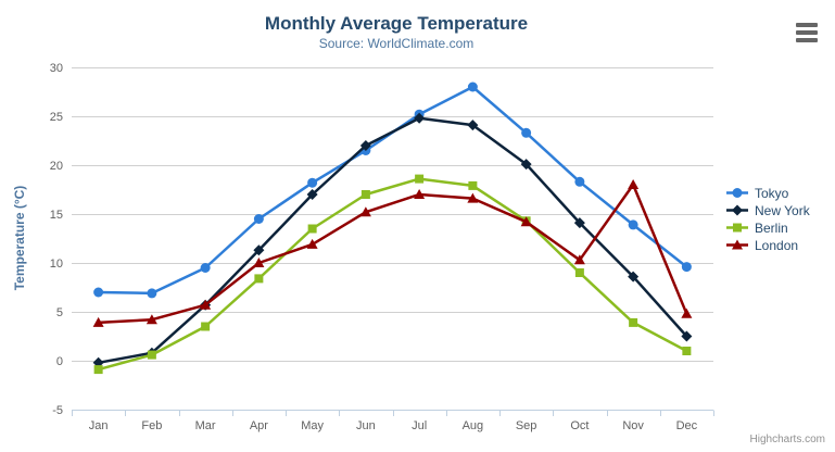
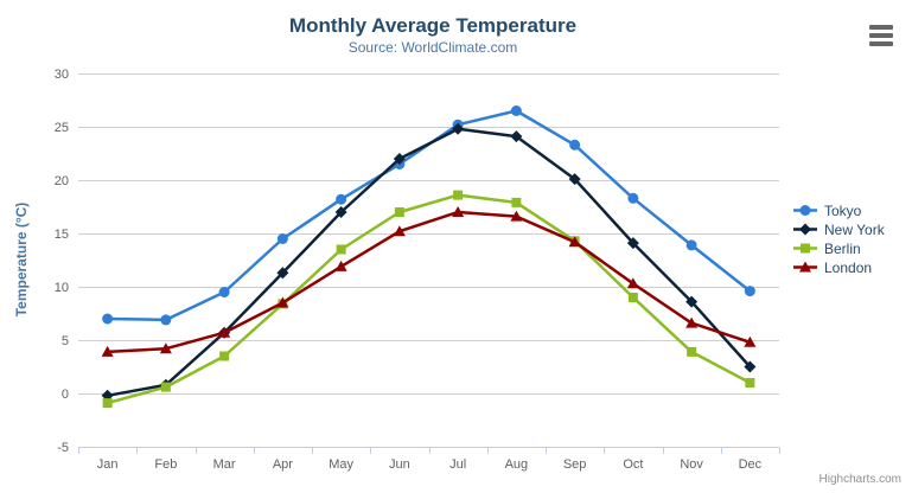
London/Apr: 10 -> 8
Tokyo/Aug: 28 -> 26
London/Nov: 18 -> 7
